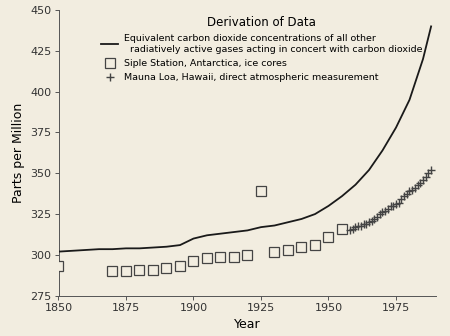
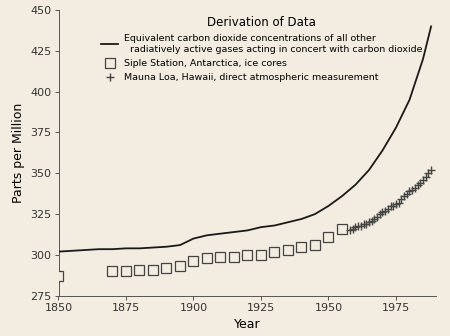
Siple Station, Antarctica, ice cores/1850: 293 -> 287
Siple Station, Antarctica, ice cores/1925: 339 -> 300
